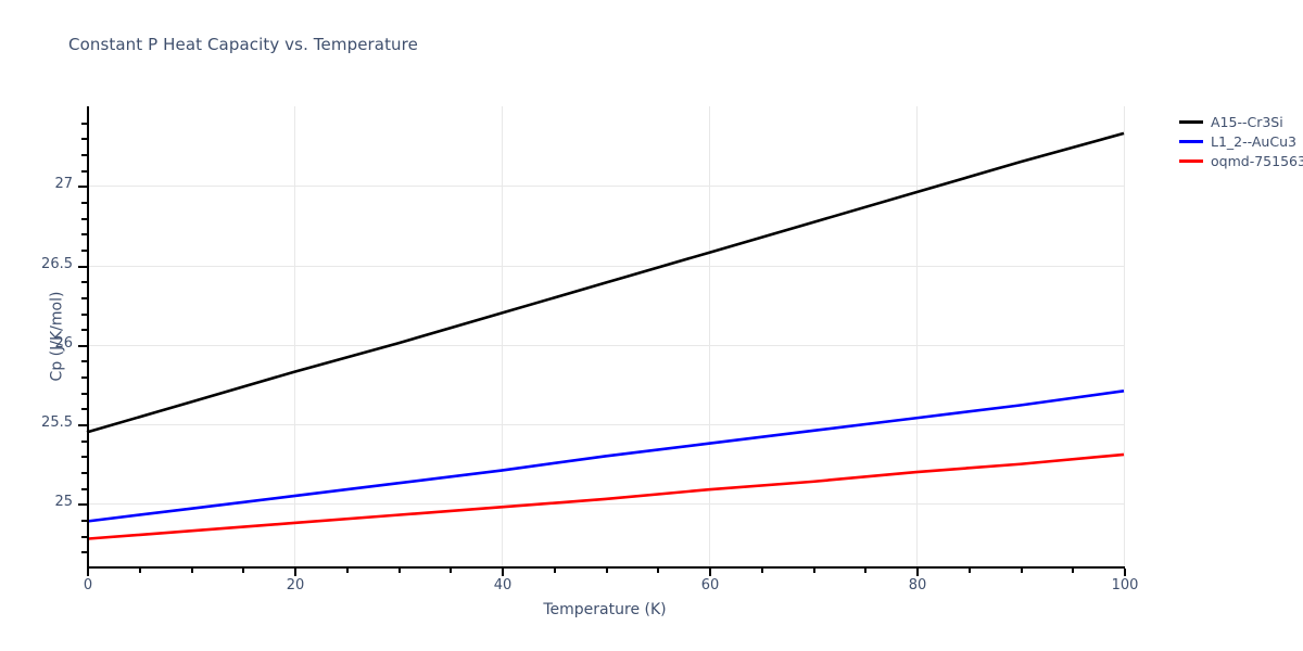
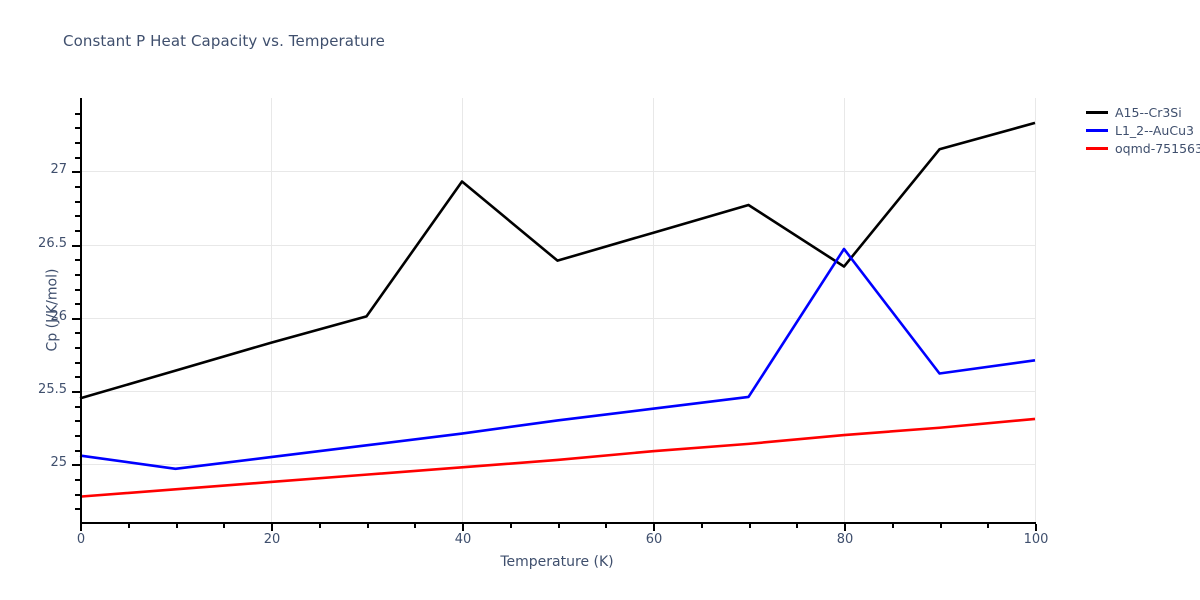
L1_2--AuCu3/0: 24.89 -> 25.06
A15--Cr3Si/40: 26.20 -> 26.93
A15--Cr3Si/80: 26.96 -> 26.35
L1_2--AuCu3/80: 25.54 -> 26.47
